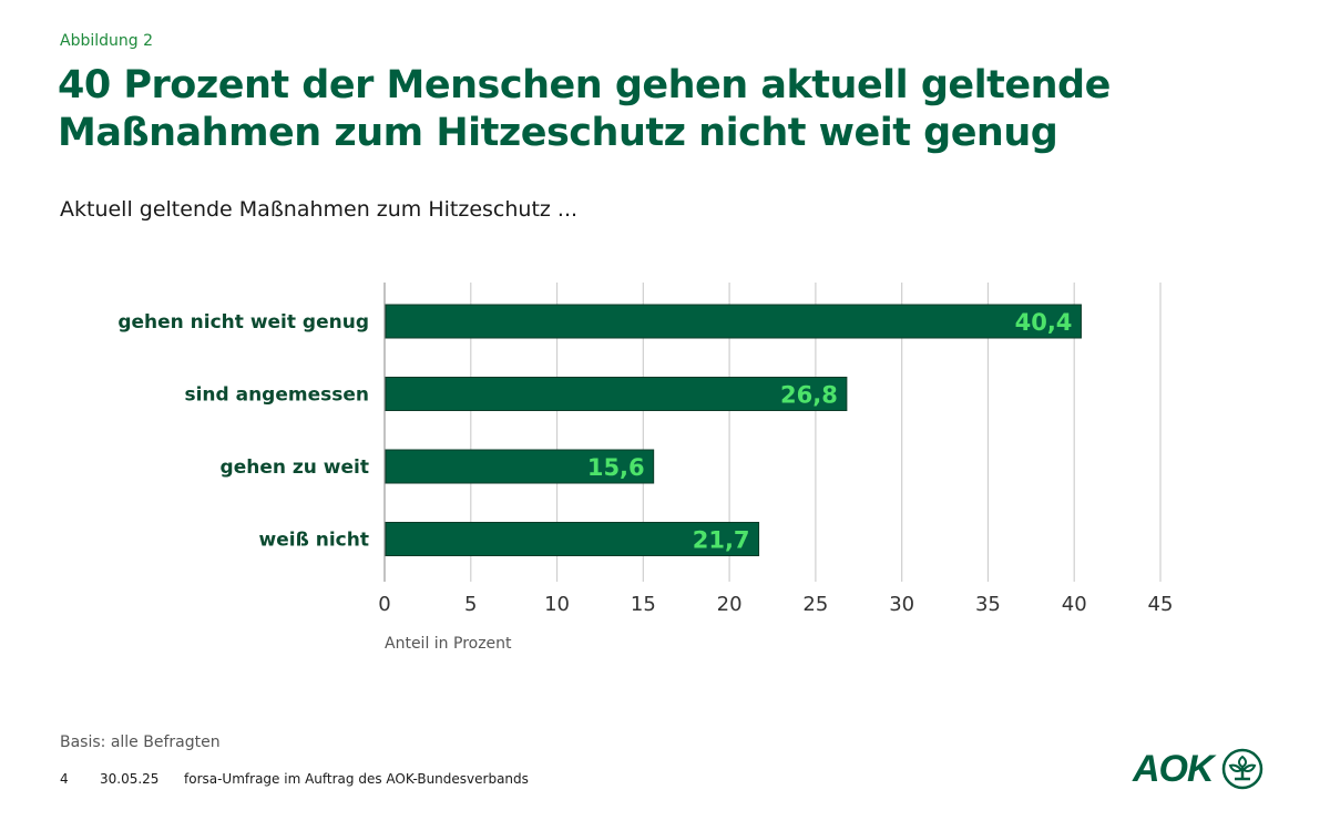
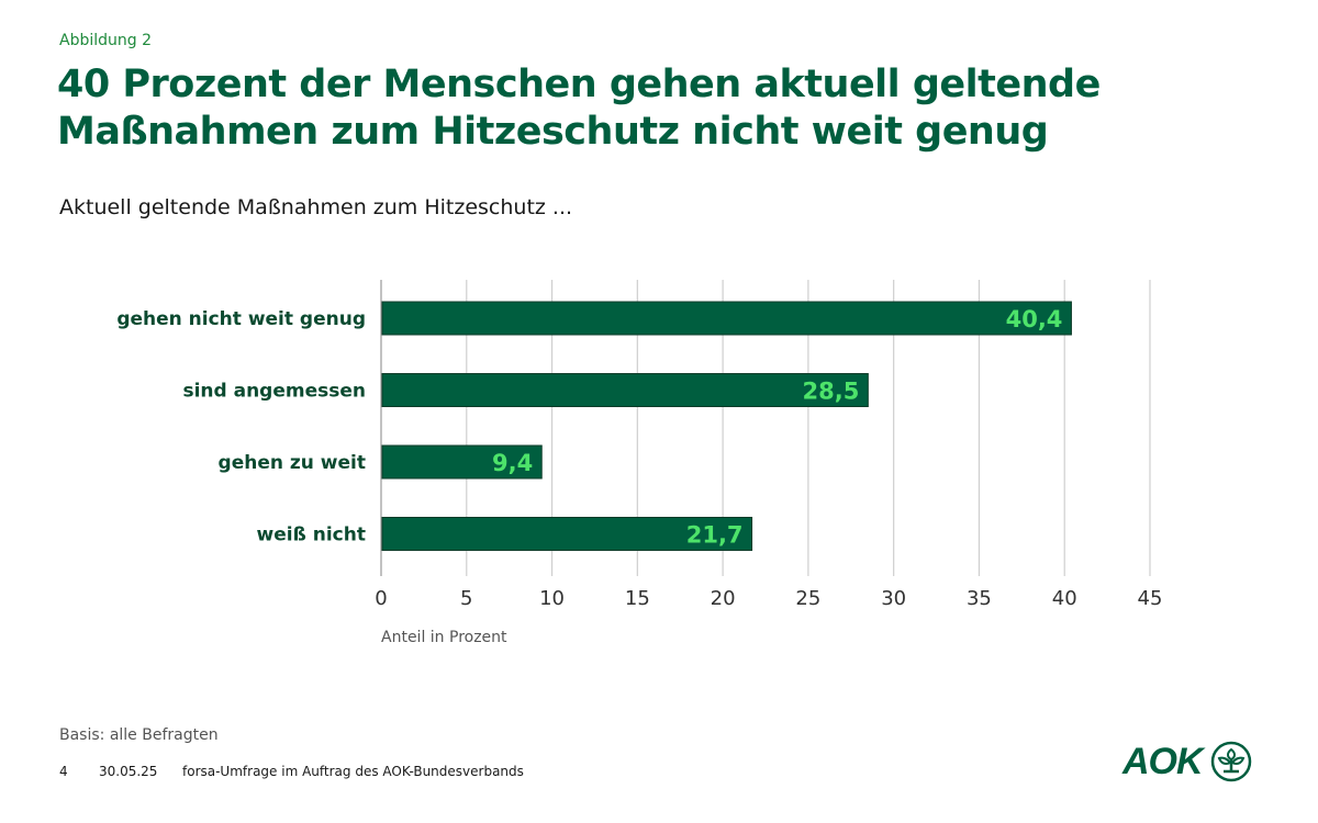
sind angemessen: 26,8 -> 28,5
gehen zu weit: 15,6 -> 9,4
